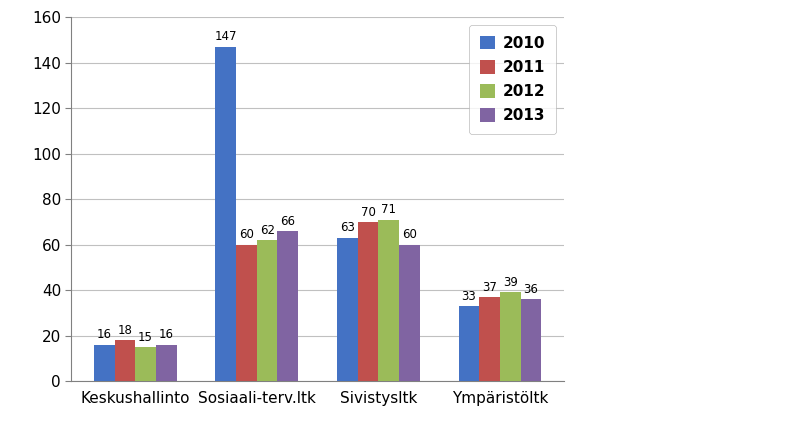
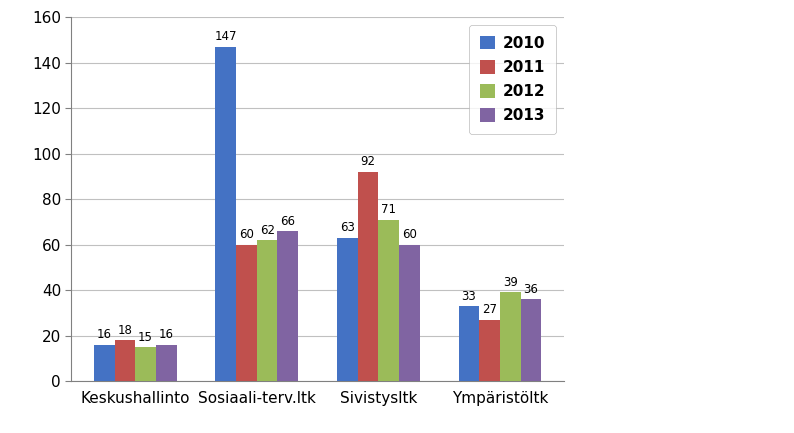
2011/Sivistysltk: 70 -> 92
2011/Ympäristöltk: 37 -> 27
